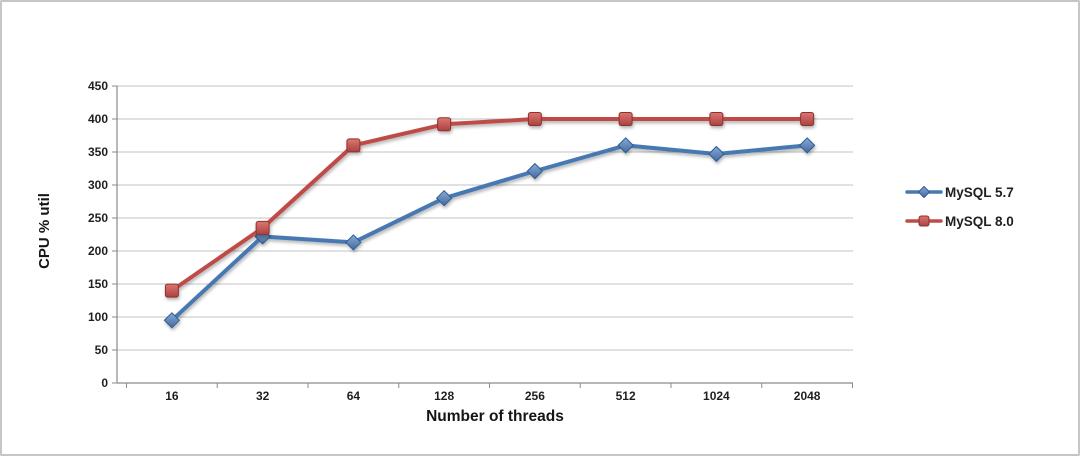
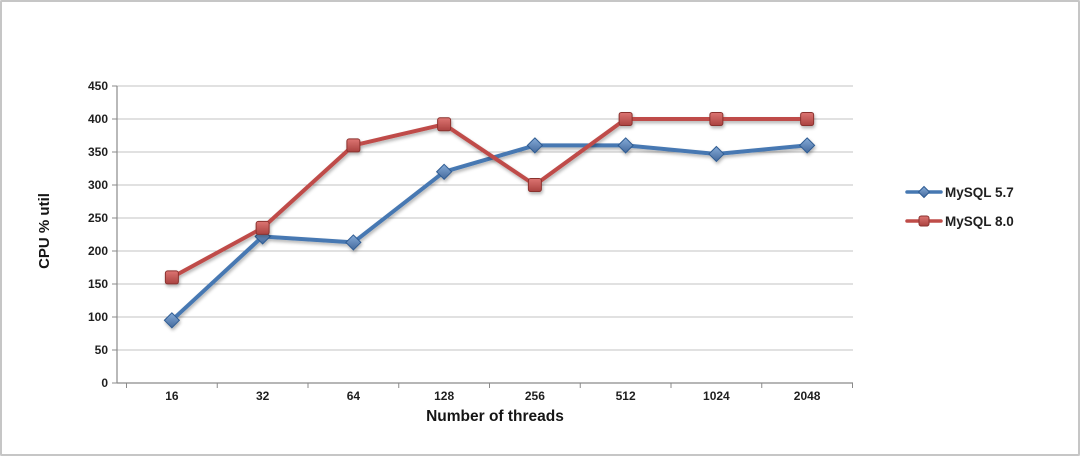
MySQL 8.0/16: 140 -> 160
MySQL 5.7/128: 280 -> 320
MySQL 5.7/256: 320 -> 360
MySQL 8.0/256: 400 -> 300
